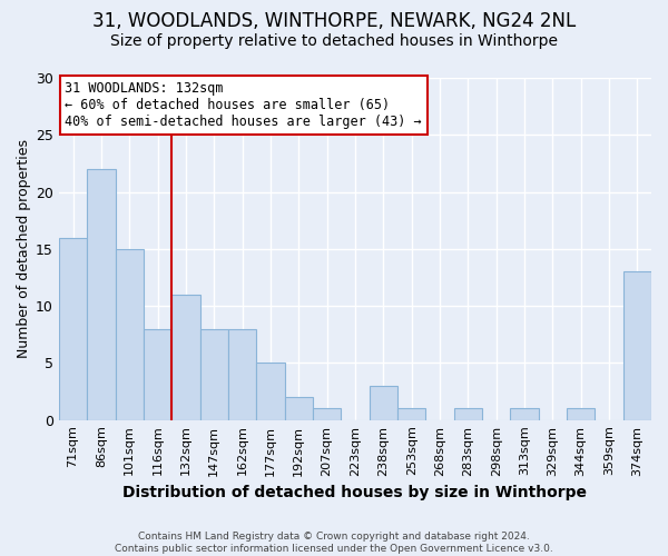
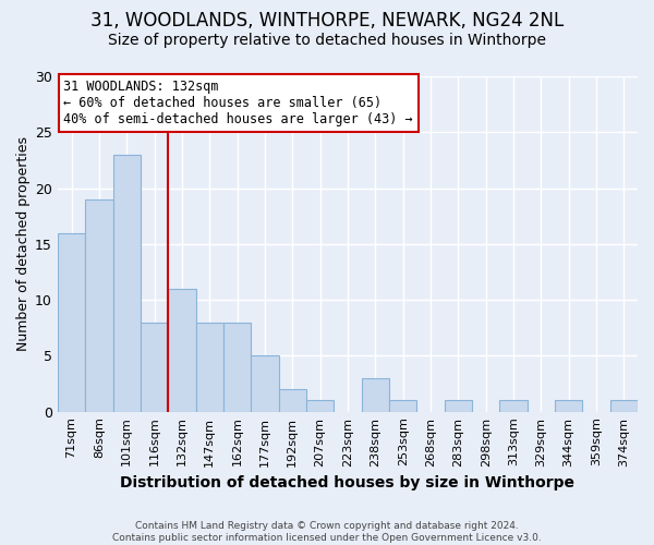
86sqm: 22 -> 19
101sqm: 15 -> 23
374sqm: 13 -> 1
